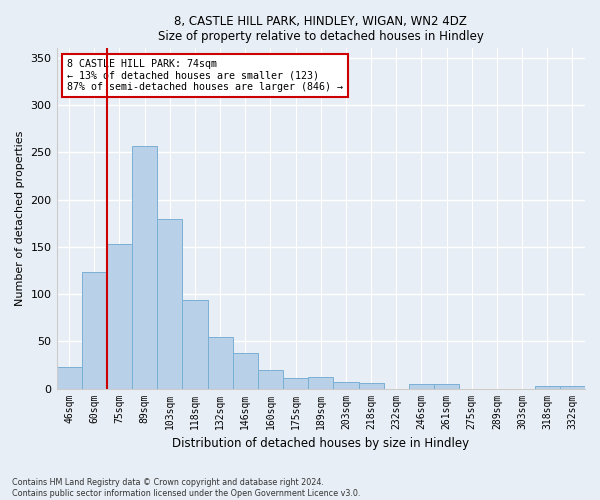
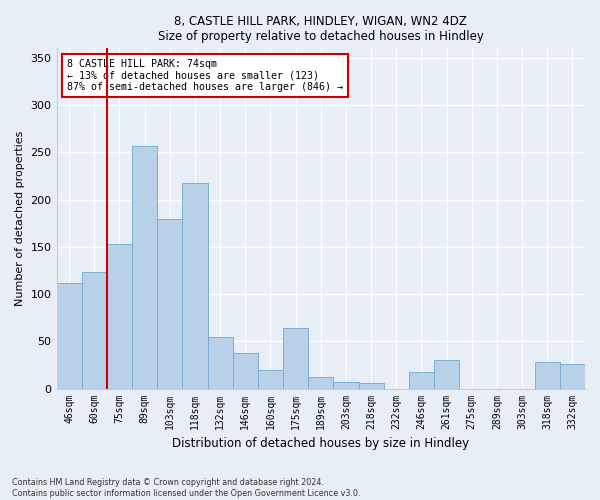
46sqm: 23 -> 112
118sqm: 94 -> 218
175sqm: 11 -> 64
246sqm: 5 -> 18
261sqm: 5 -> 30
318sqm: 3 -> 28
332sqm: 3 -> 26
